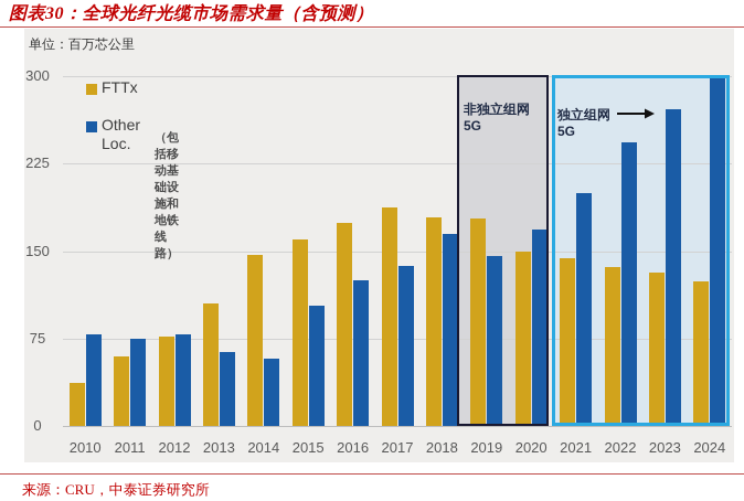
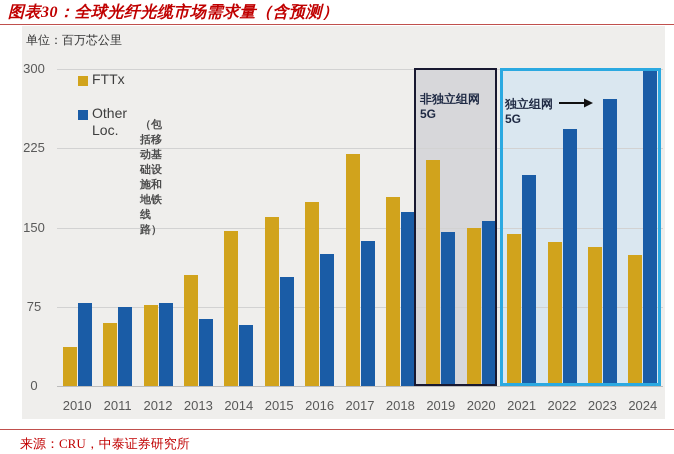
FTTx/2017: 187 -> 220
FTTx/2019: 178 -> 214
Other Loc./2020: 168 -> 156
